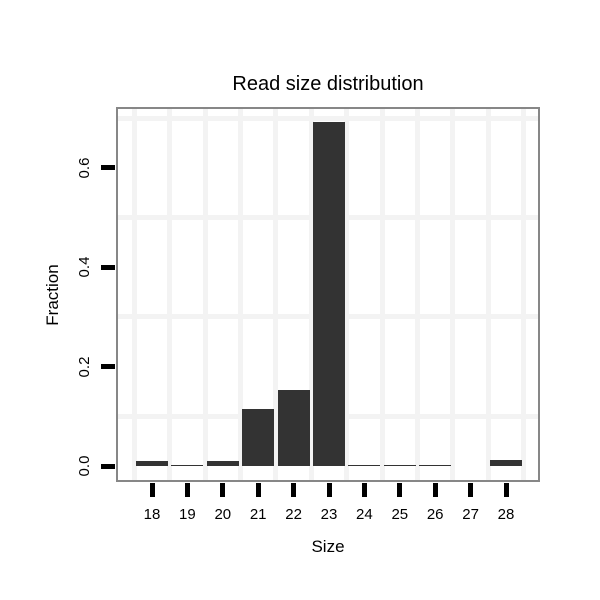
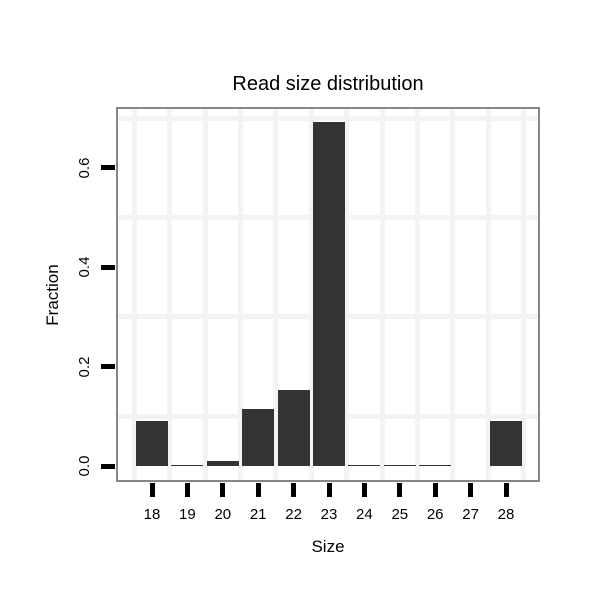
18: 0.01 -> 0.09
28: 0.01 -> 0.09
